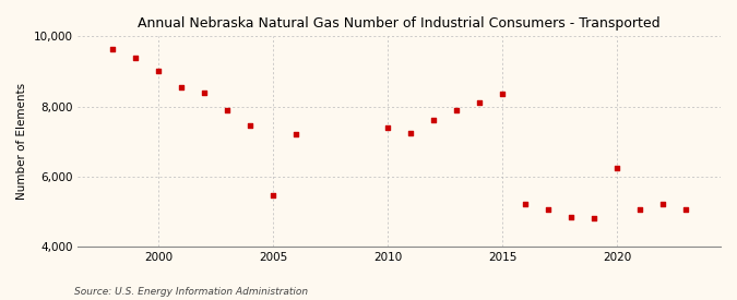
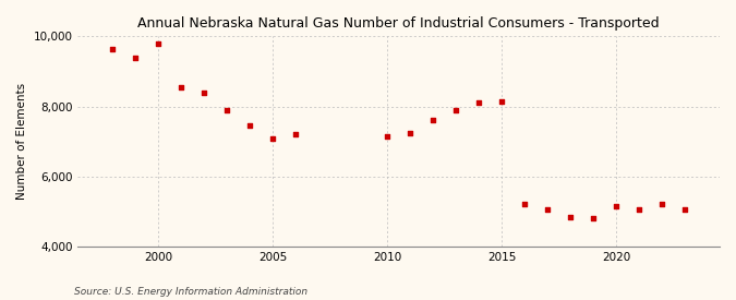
2000: 9,000 -> 9,800
2005: 5,450 -> 7,080
2010: 7,400 -> 7,150
2015: 8,350 -> 8,150
2020: 6,250 -> 5,150
